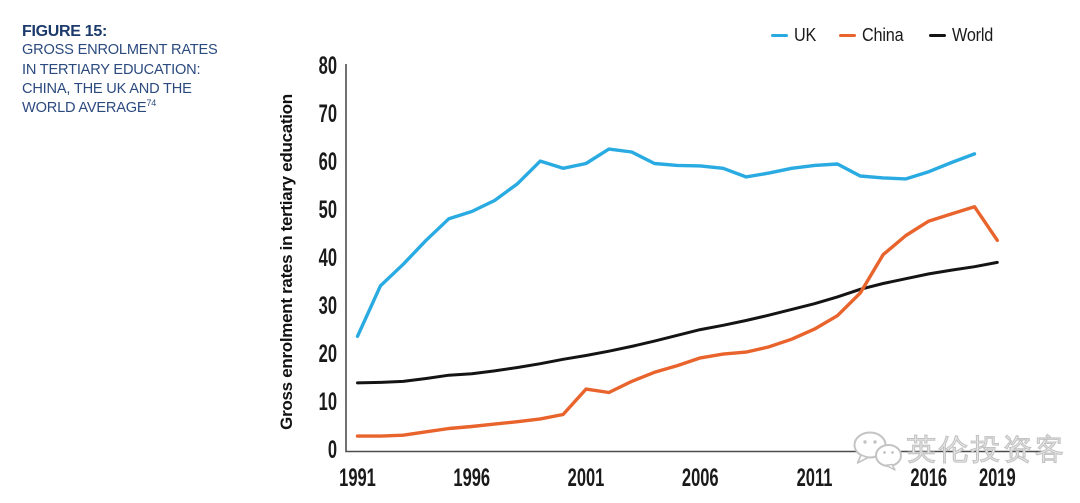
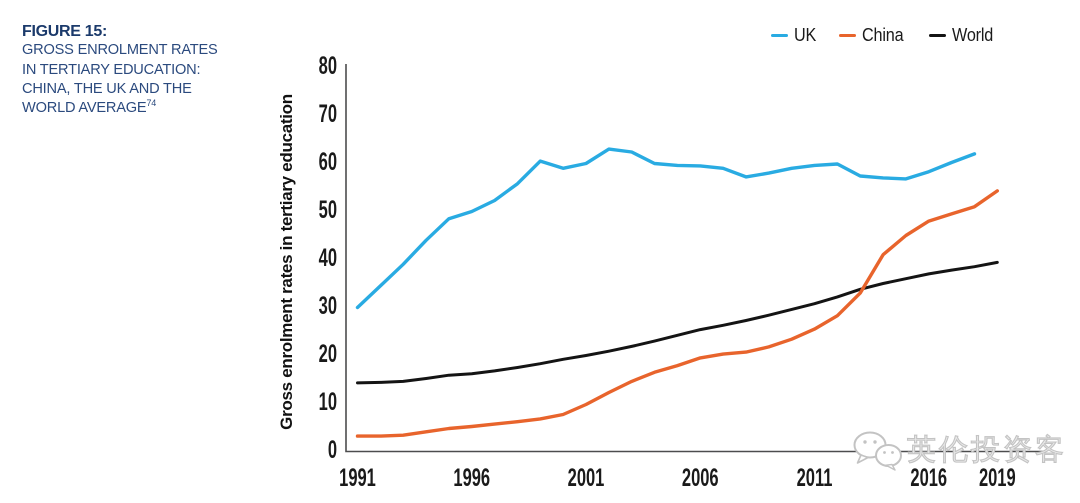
UK/1991: 24 -> 30
China/2001: 13 -> 10
China/2019: 44 -> 54
